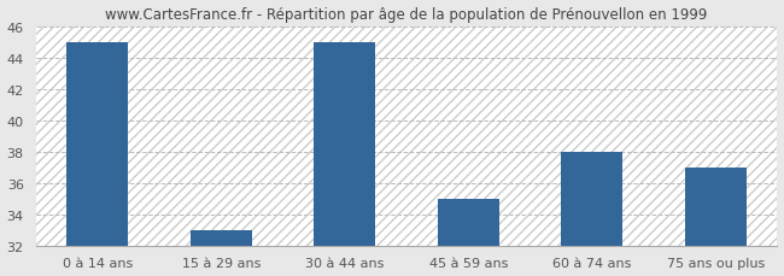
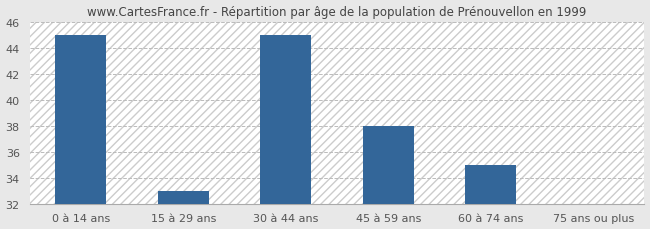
45 à 59 ans: 35 -> 38
60 à 74 ans: 38 -> 35
75 ans ou plus: 37 -> 32
